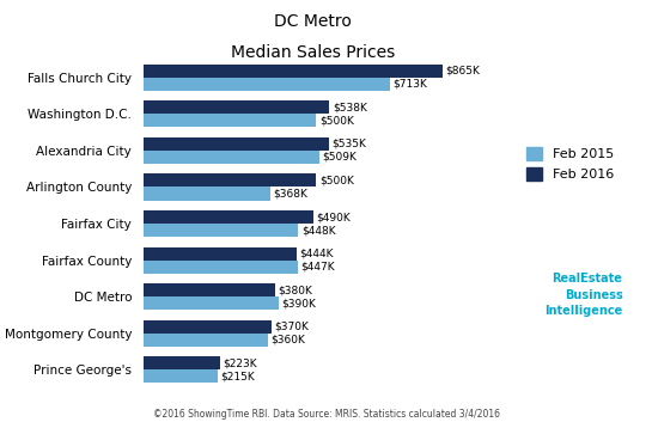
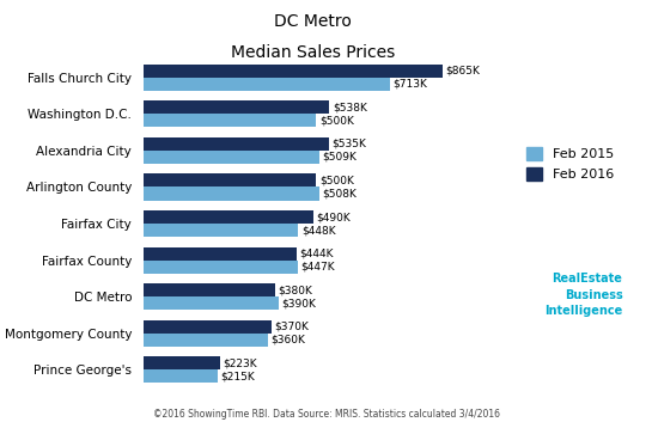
Feb 2015/Arlington County: $368K -> $508K
